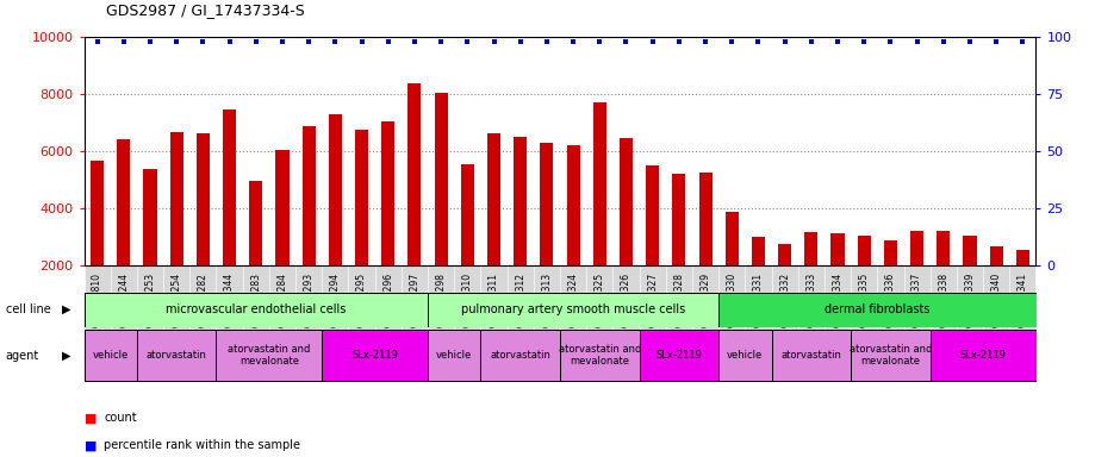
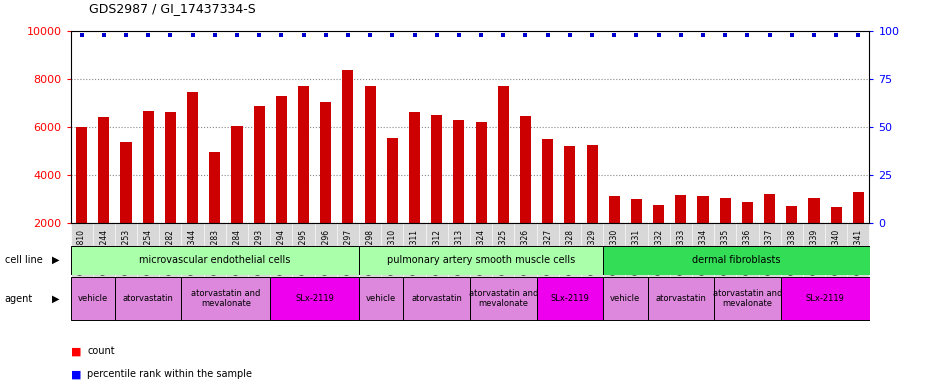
GSM214810: 5650 -> 6000
GSM215295: 6750 -> 7700
GSM215298: 8050 -> 7700
GSM215330: 3850 -> 3100
GSM215338: 3200 -> 2700
GSM215341: 2550 -> 3300
